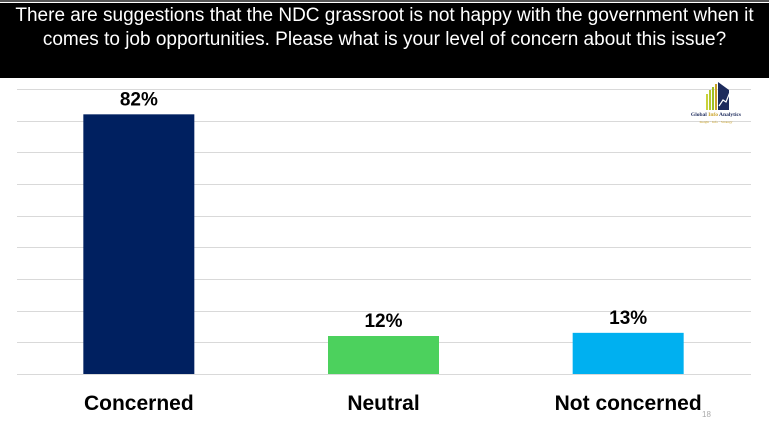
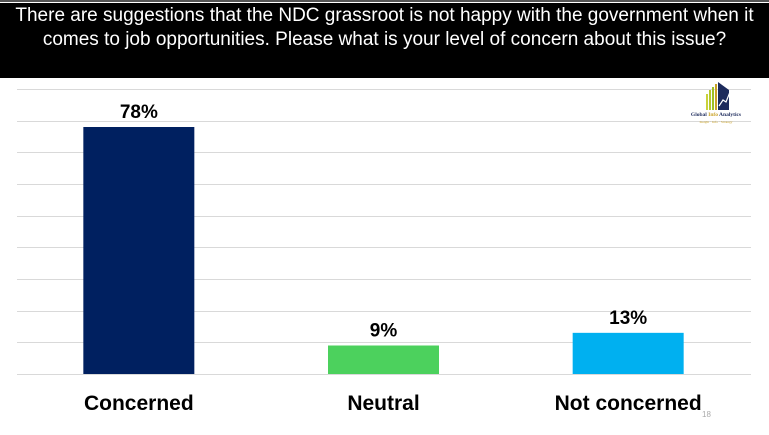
Concerned: 82% -> 78%
Neutral: 12% -> 9%
